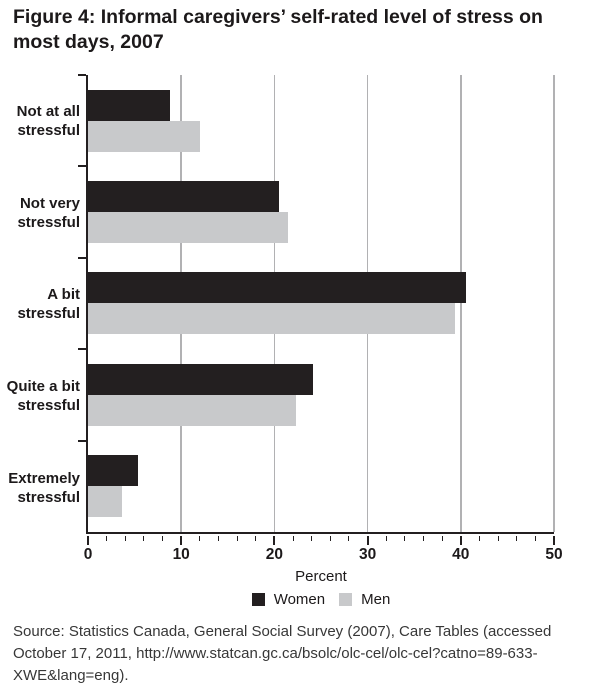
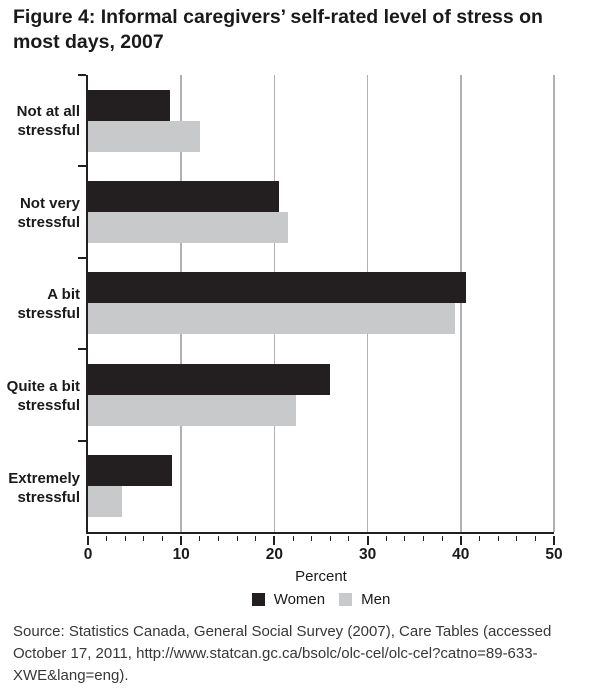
Women/Quite a bit stressful: 24 -> 26
Women/Extremely stressful: 5 -> 9
